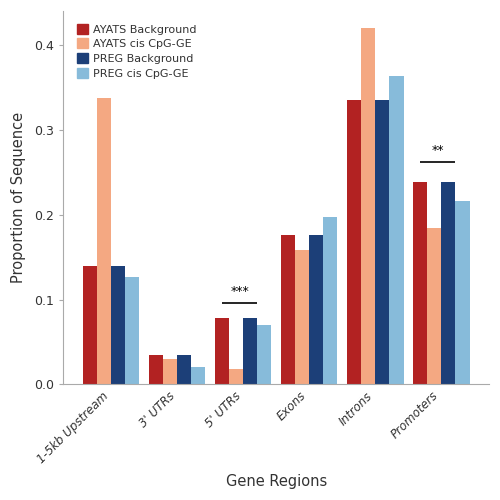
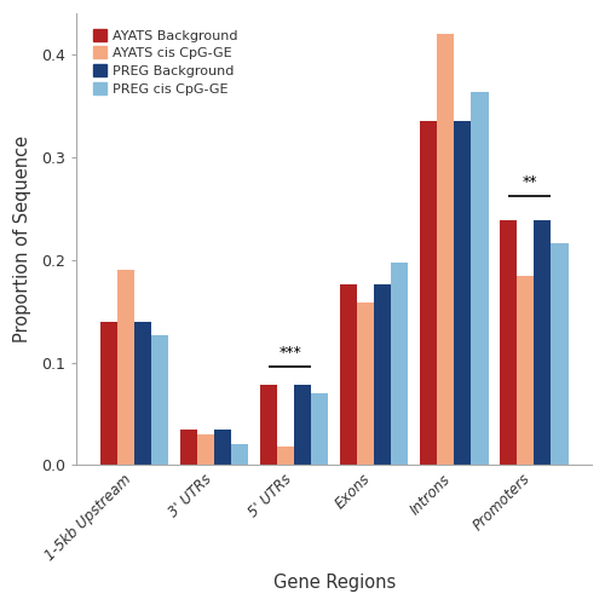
AYATS cis CpG-GE/1-5kb Upstream: 0.338 -> 0.190
